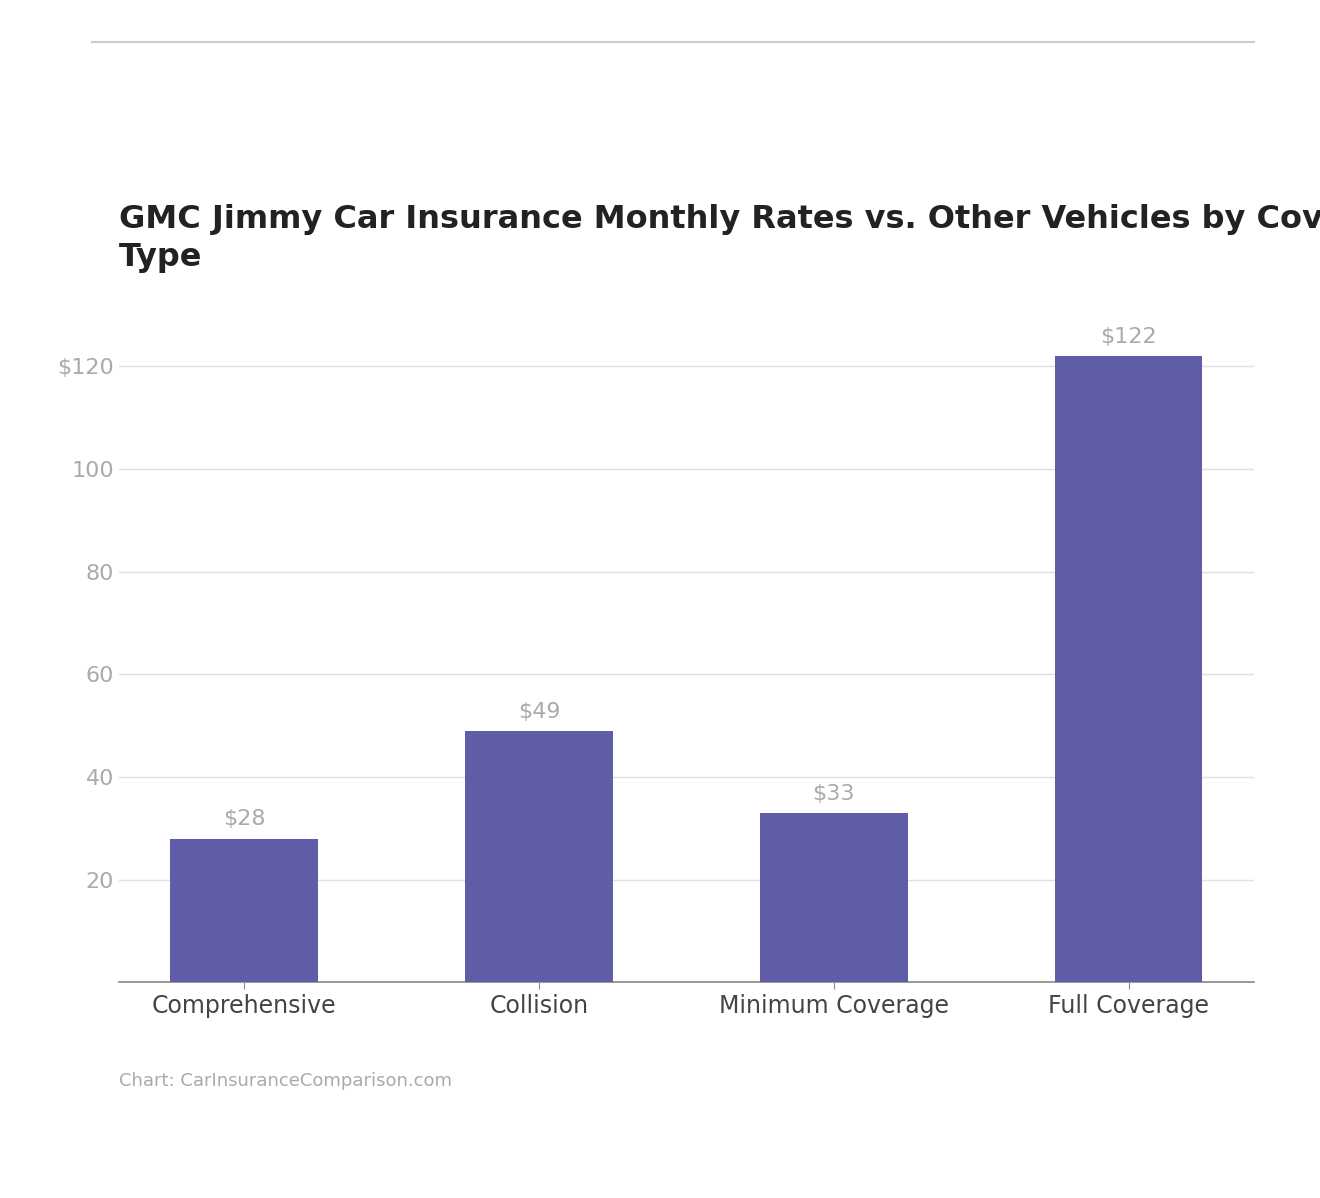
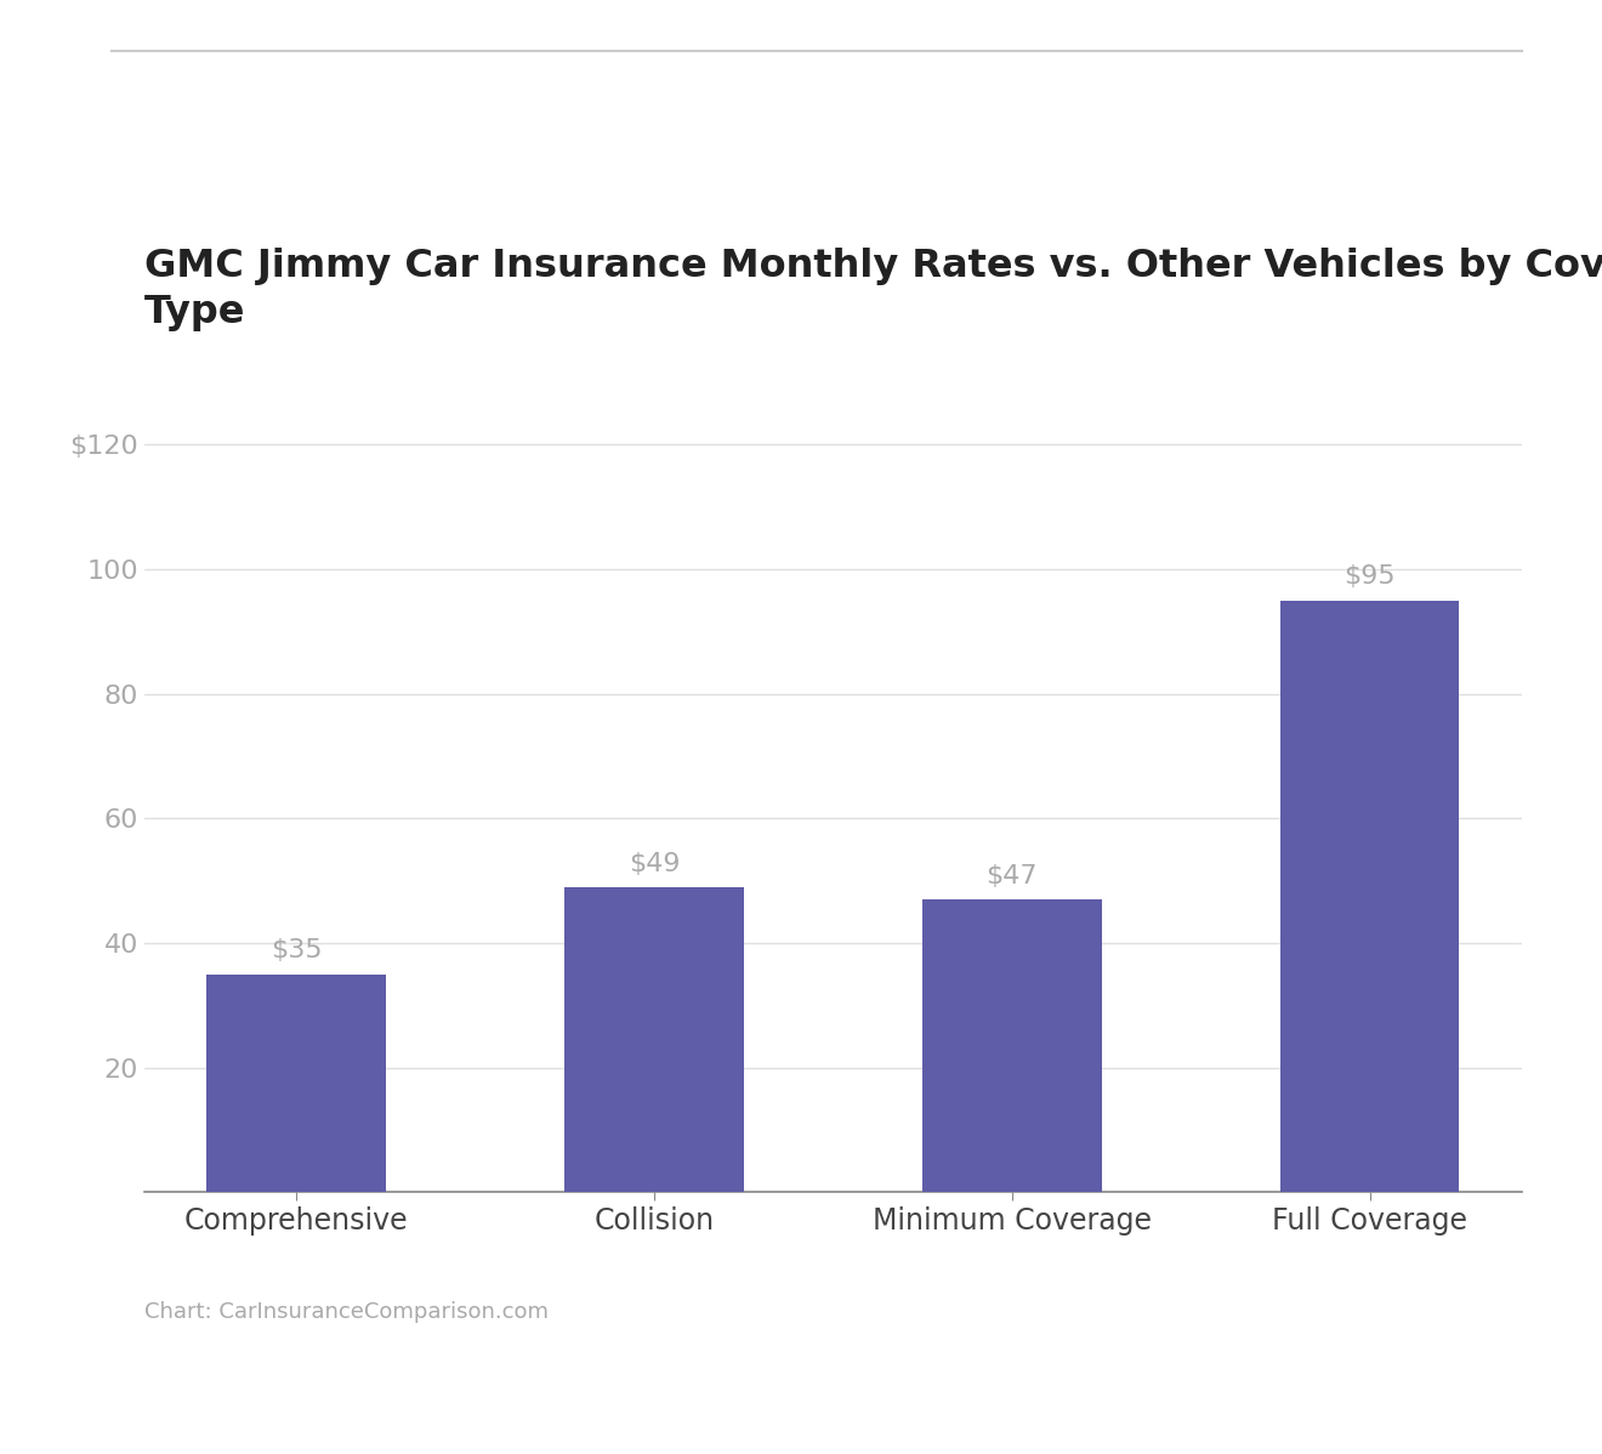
Comprehensive: $28 -> $35
Minimum Coverage: $33 -> $47
Full Coverage: $122 -> $95
